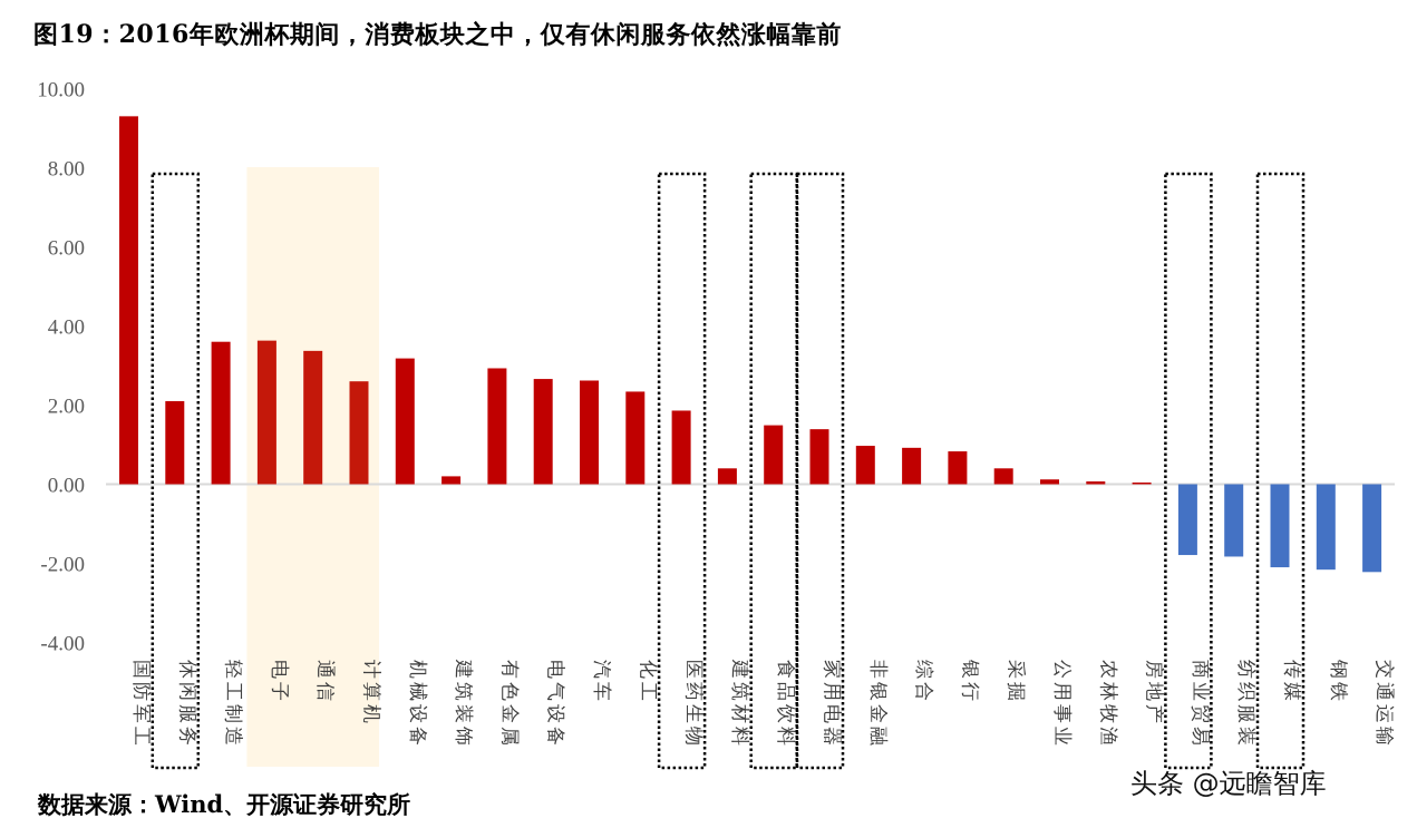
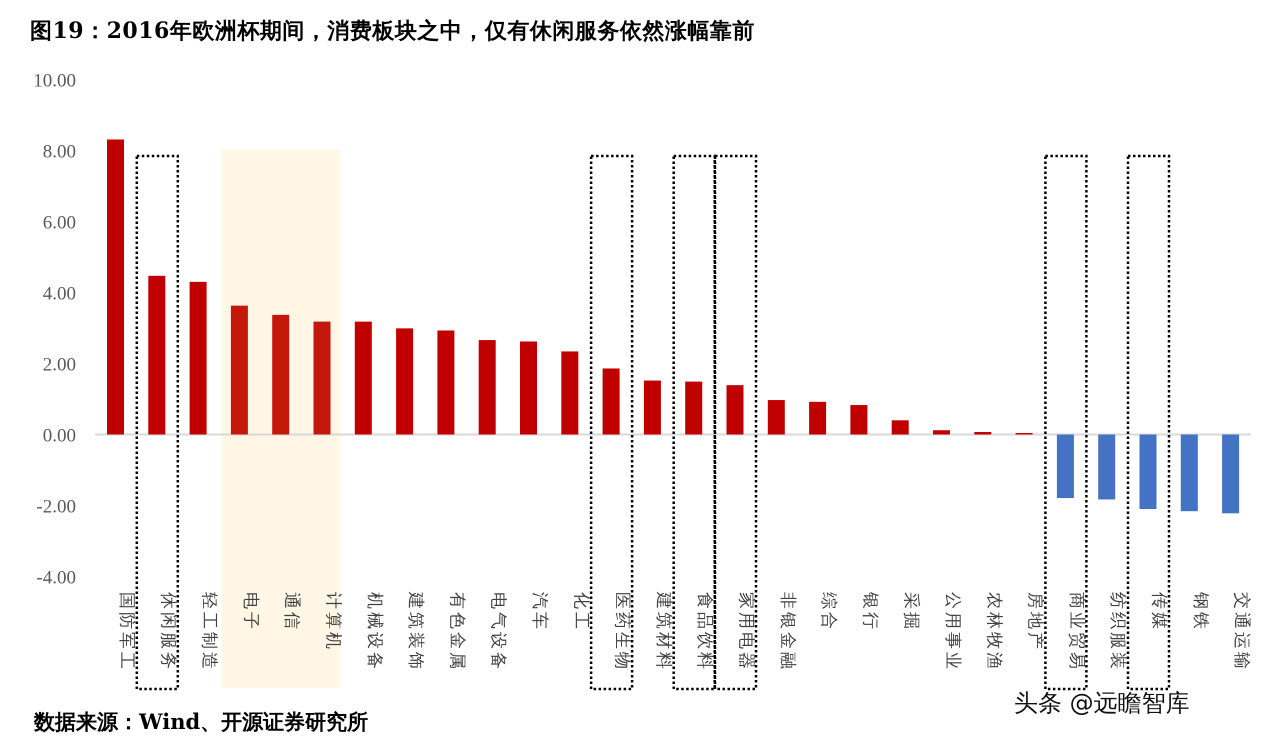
国防军工: 9.3 -> 8.3
休闲服务: 2.1 -> 4.5
轻工制造: 3.6 -> 4.3
计算机: 2.6 -> 3.2
建筑装饰: 0.2 -> 3.0
建筑材料: 0.4 -> 1.5
